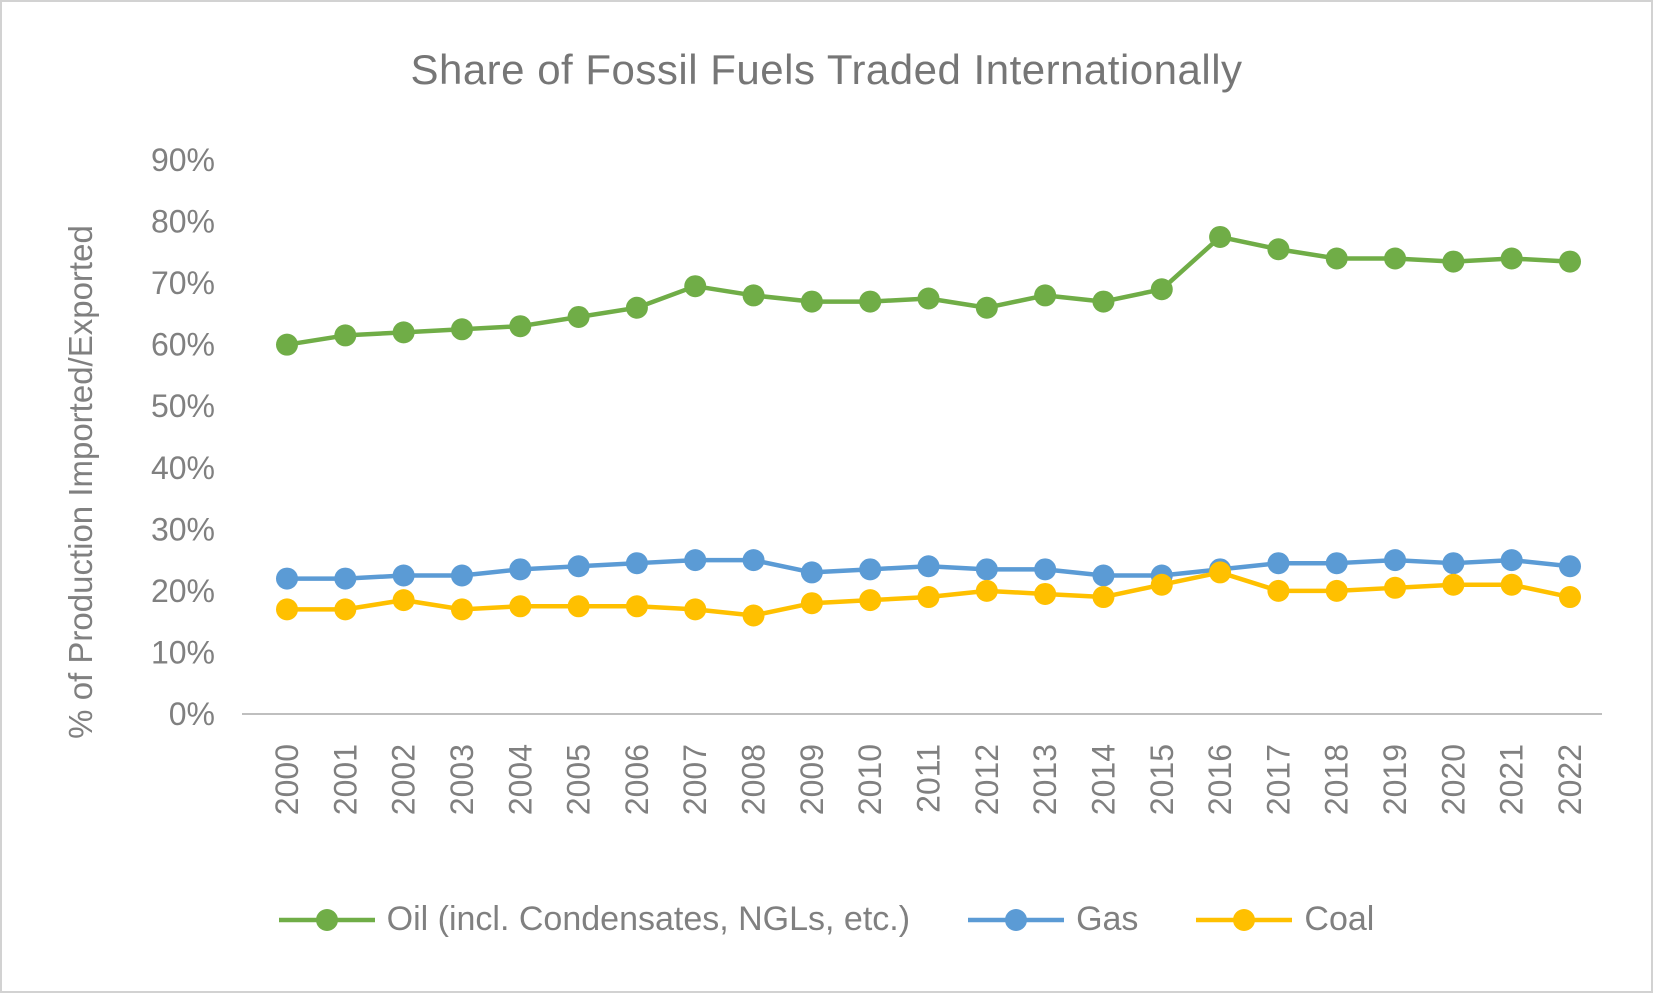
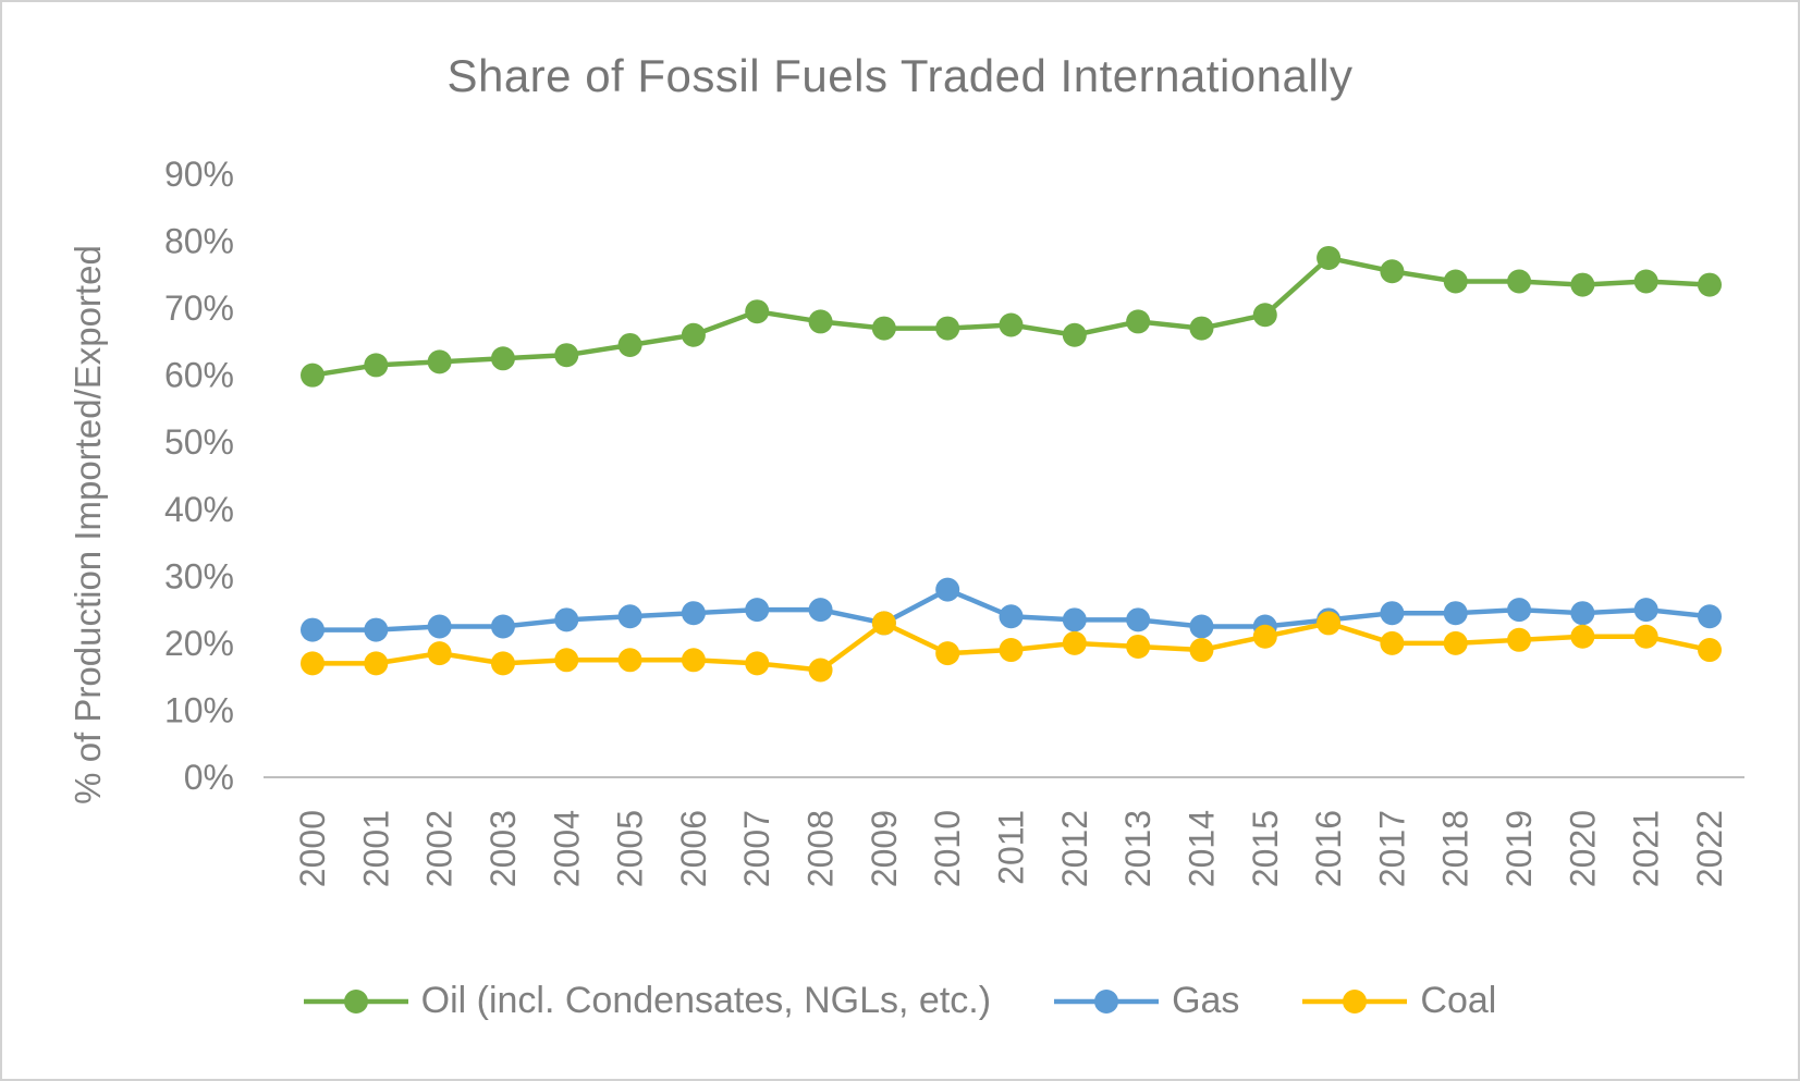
Coal/2009: 18% -> 23%
Gas/2010: 24% -> 28%
